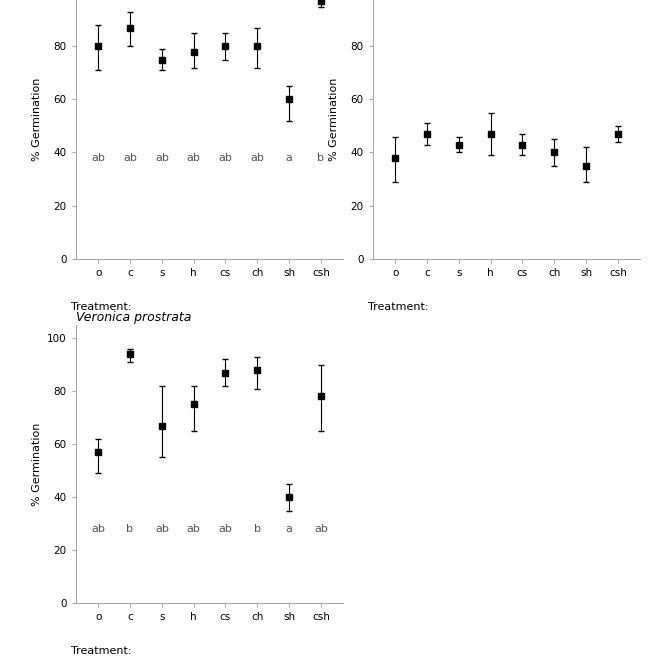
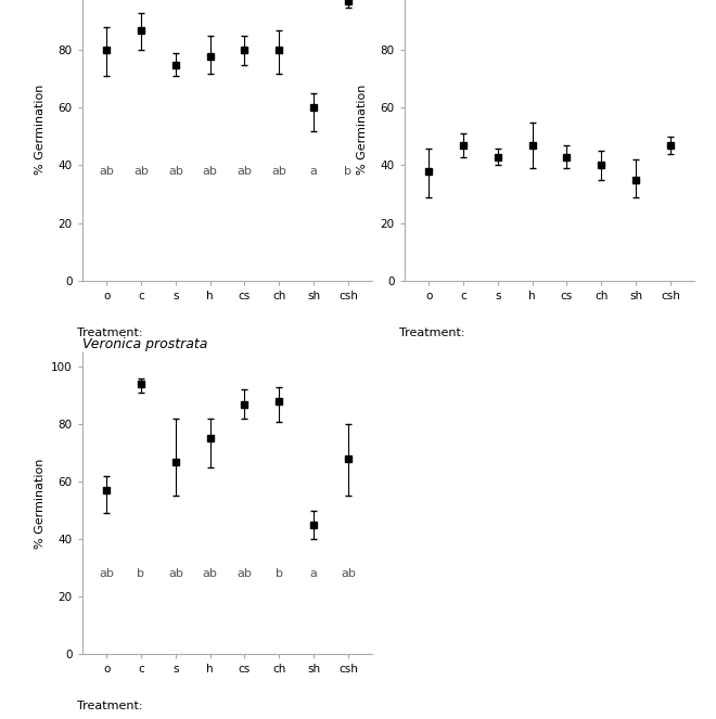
Veronica prostrata/sh: 40 -> 45
Veronica prostrata/csh: 78 -> 68
